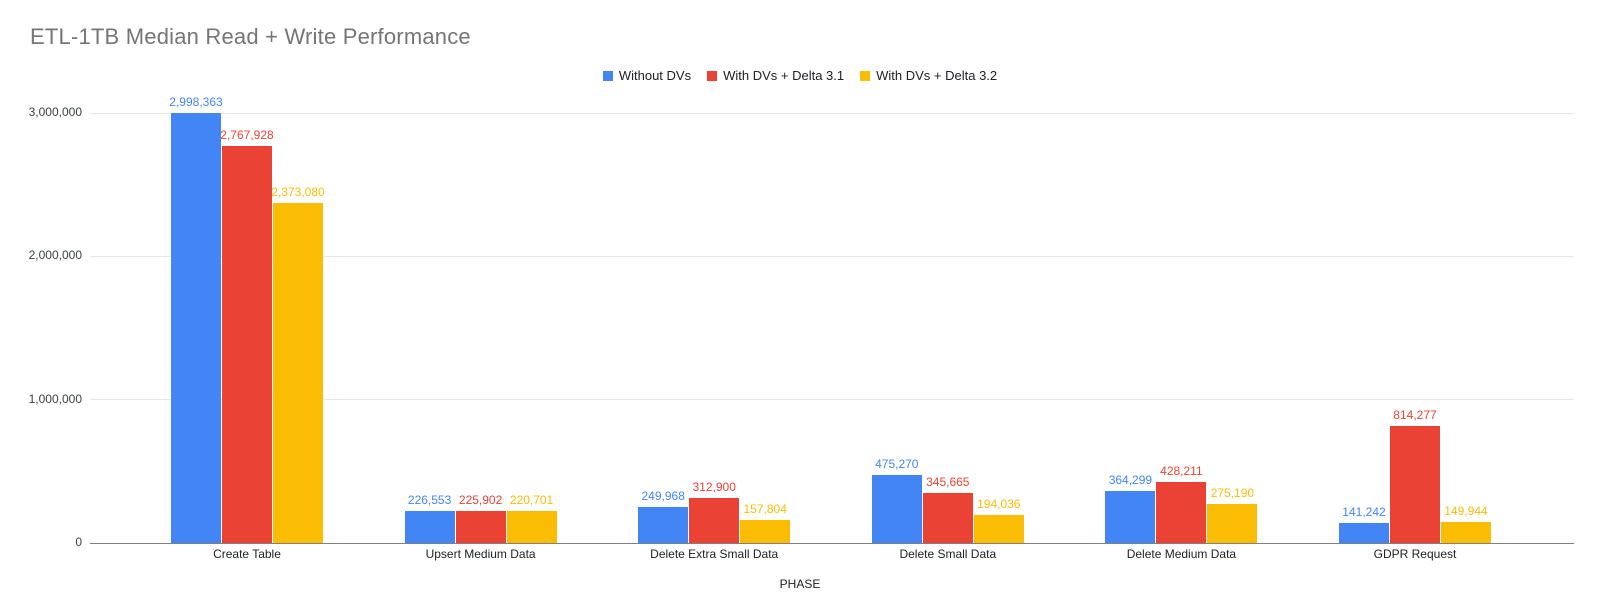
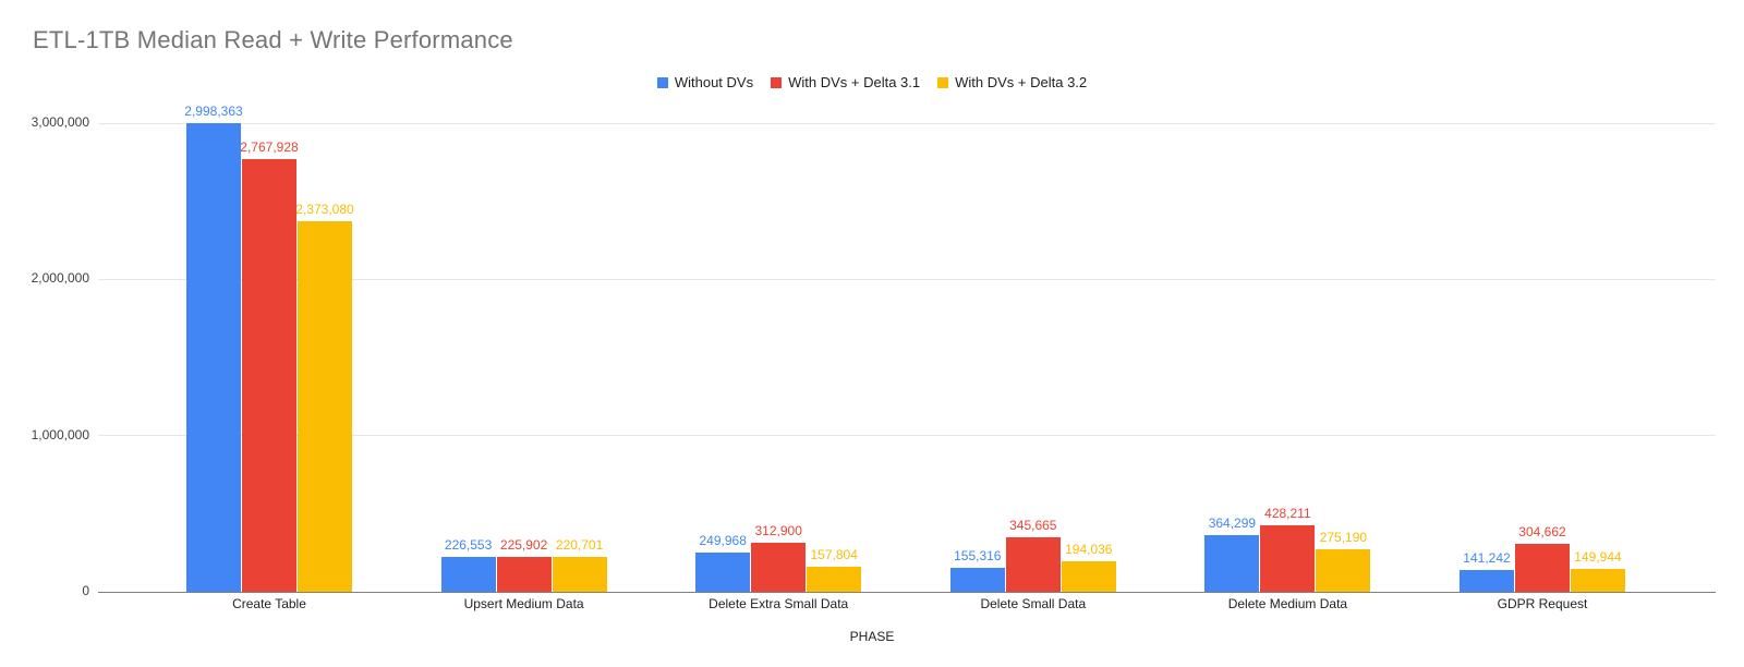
Without DVs/Delete Small Data: 475,270 -> 155,316
With DVs + Delta 3.1/GDPR Request: 814,277 -> 304,662
